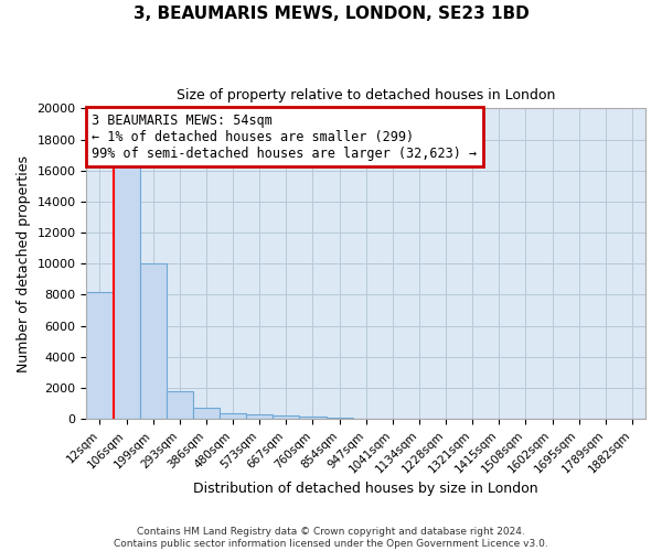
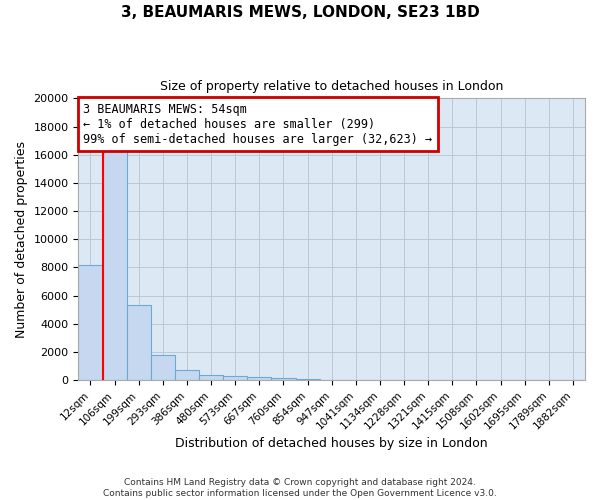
199sqm: 10000 -> 5300
